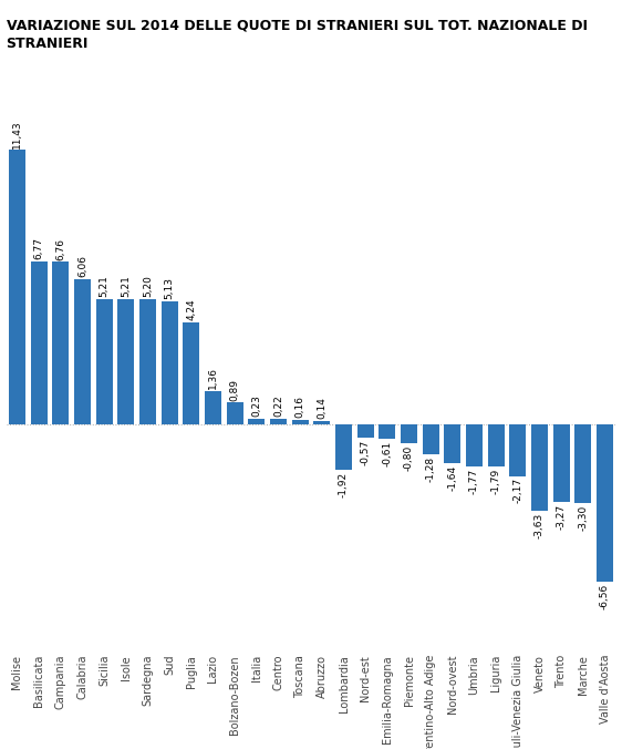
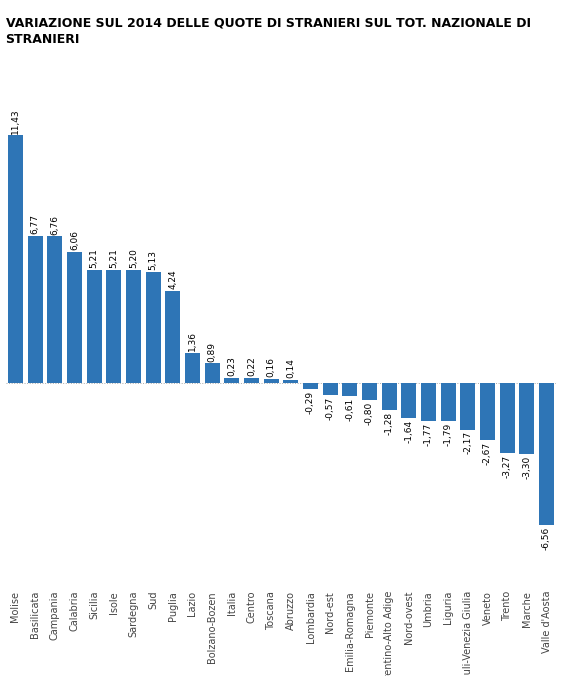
Lombardia: -1,92 -> -0,29
Veneto: -3,63 -> -2,67
